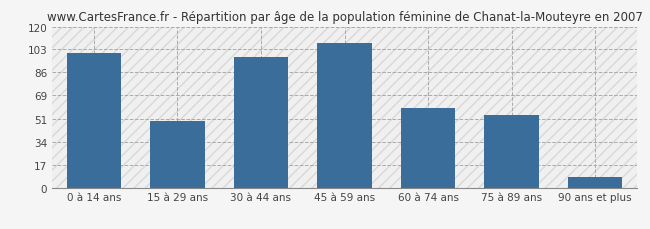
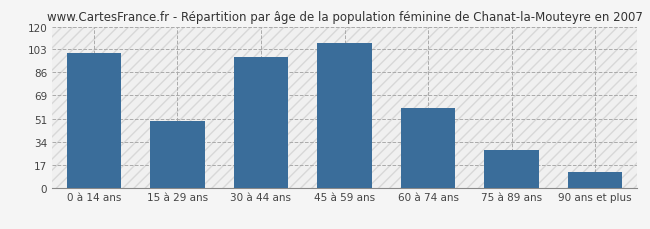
75 à 89 ans: 54 -> 28
90 ans et plus: 8 -> 12
